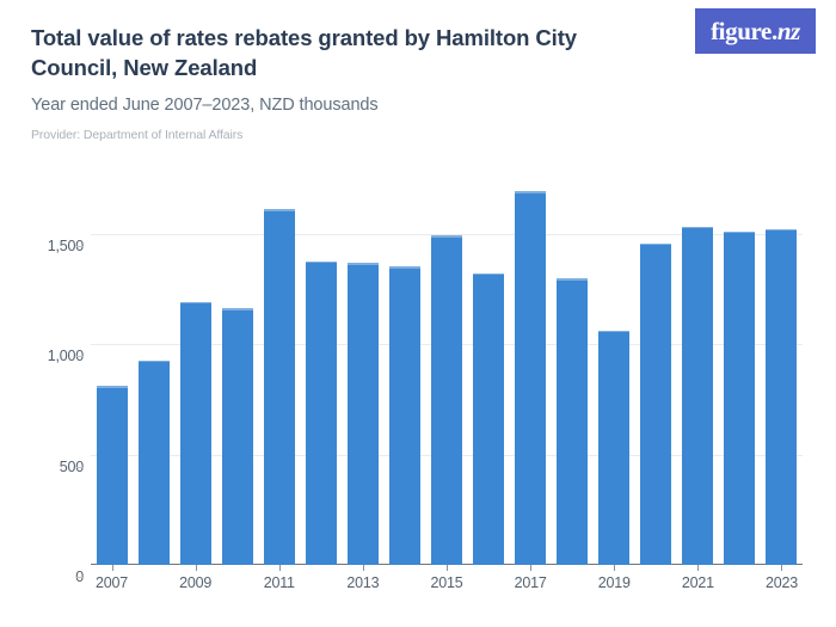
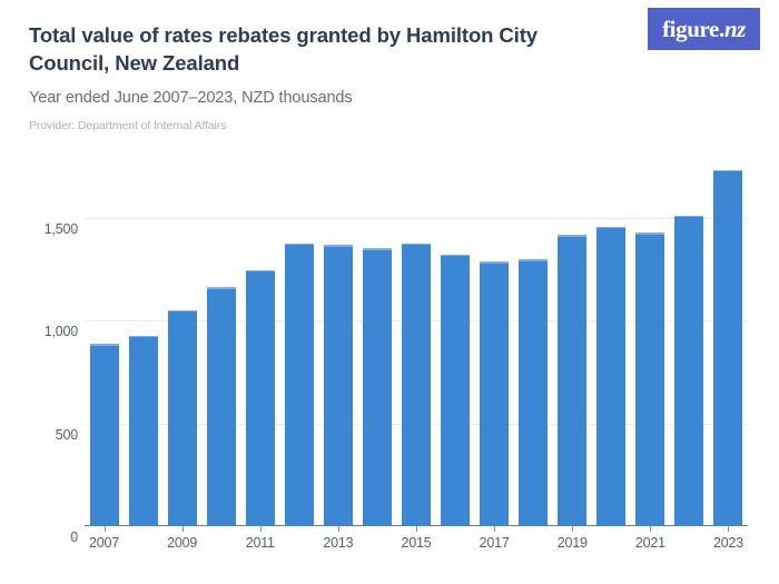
2007: 810 -> 880
2009: 1190 -> 1050
2011: 1610 -> 1240
2015: 1490 -> 1380
2017: 1690 -> 1280
2019: 1060 -> 1420
2021: 1530 -> 1420
2023: 1520 -> 1730
